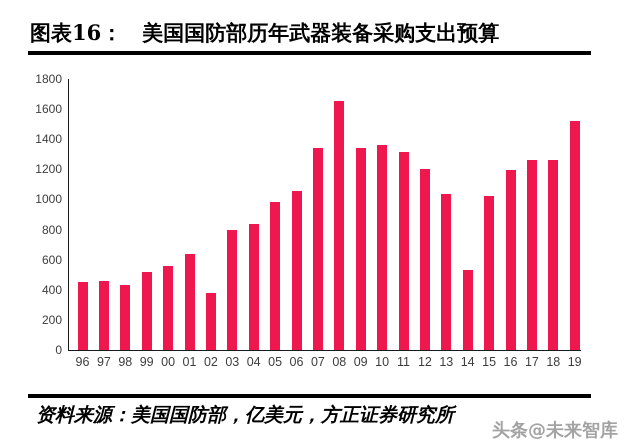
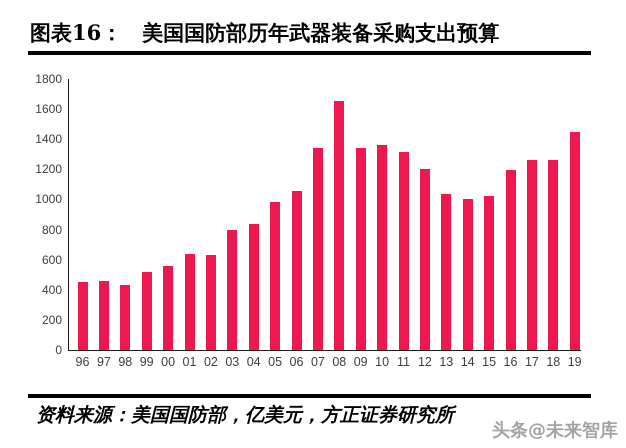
02: 380 -> 630
14: 530 -> 1000
19: 1520 -> 1450
